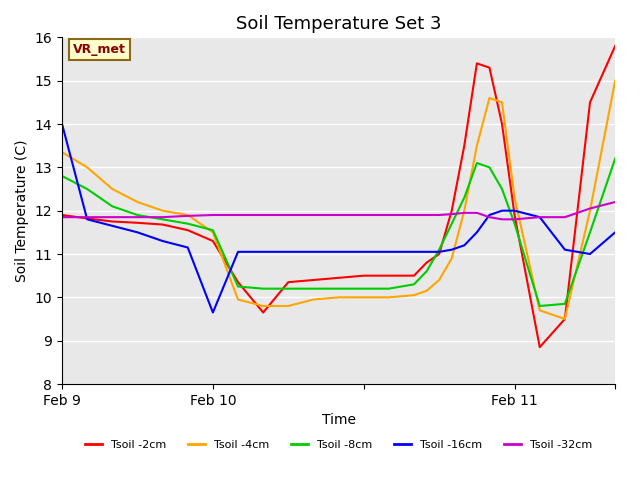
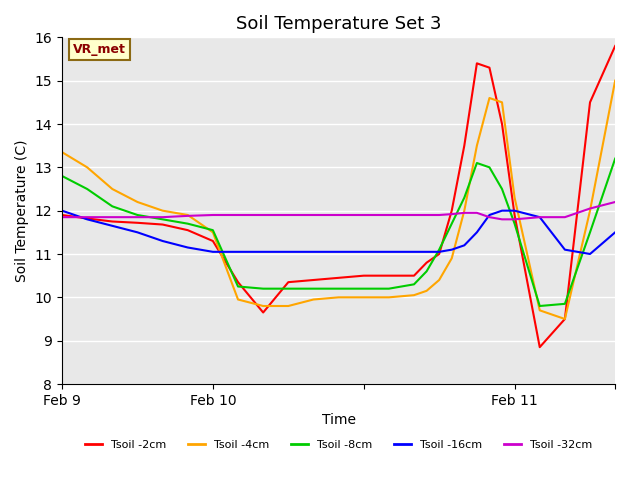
Tsoil -16cm/Feb 9: 14.00 -> 12.00
Tsoil -16cm/Feb 10: 9.65 -> 11.05
